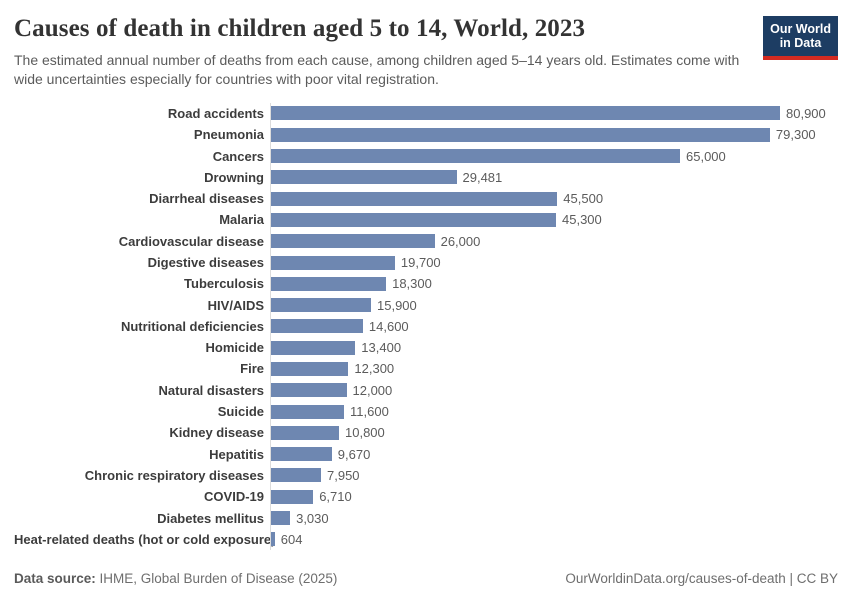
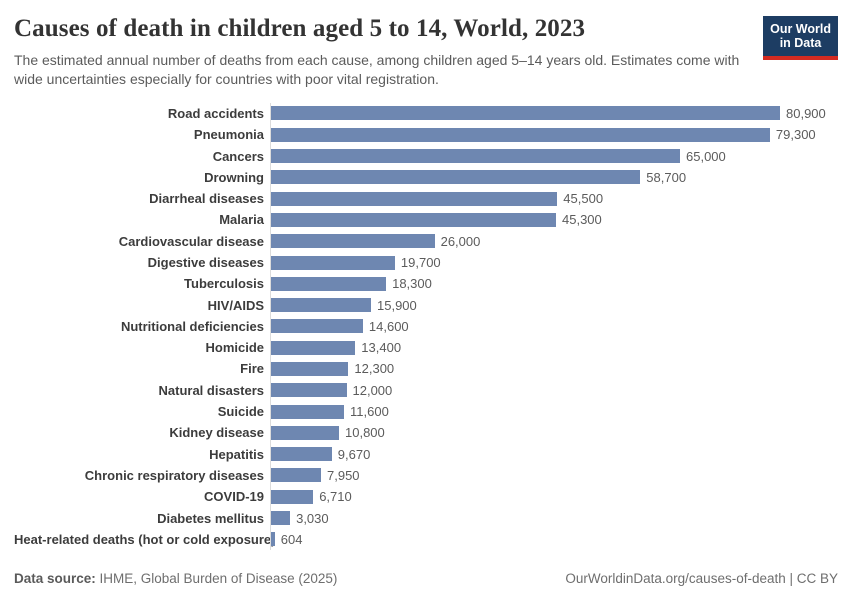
Drowning: 29,481 -> 58,700
